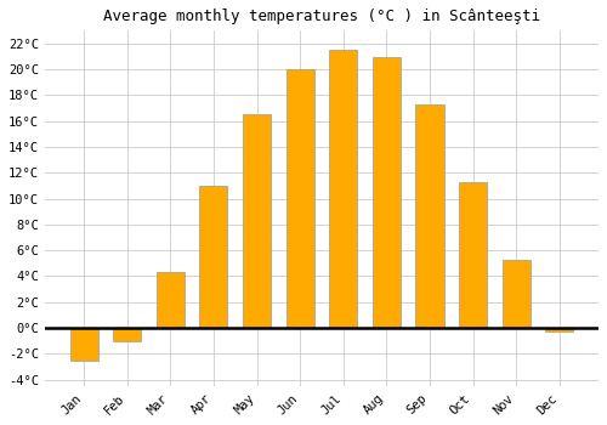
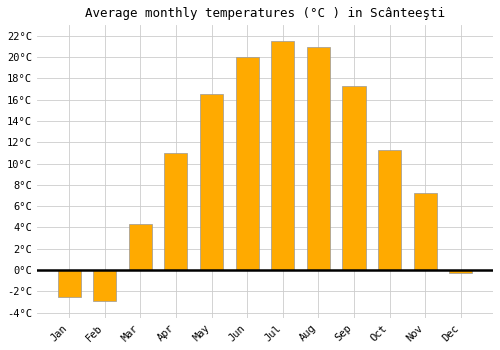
Feb: -1.0°C -> -2.9°C
Nov: 5.3°C -> 7.2°C
